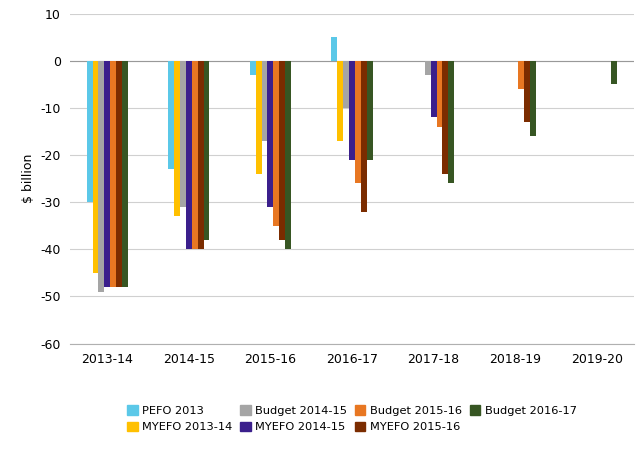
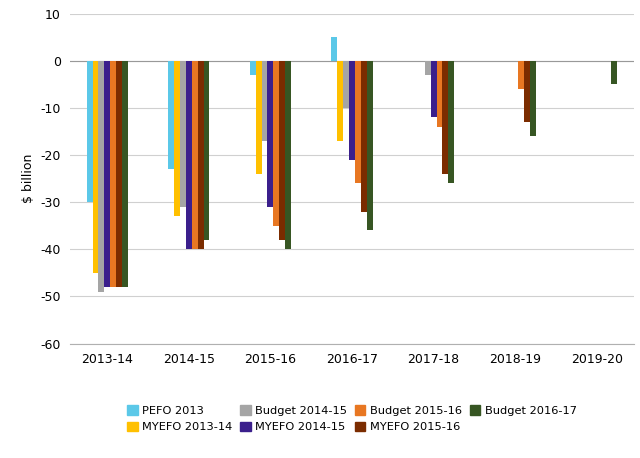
Budget 2016-17/2016-17: -21 -> -36
